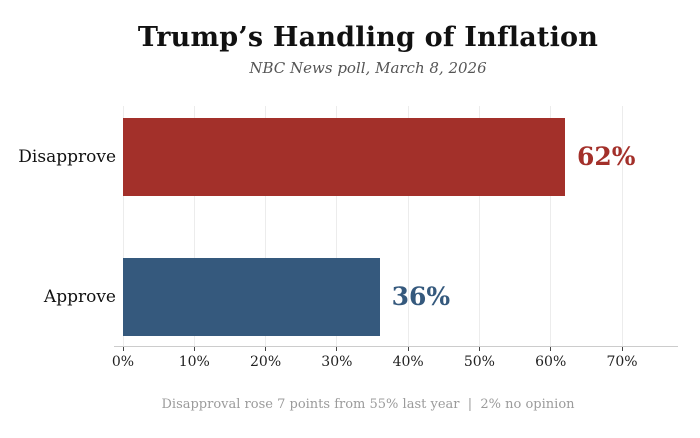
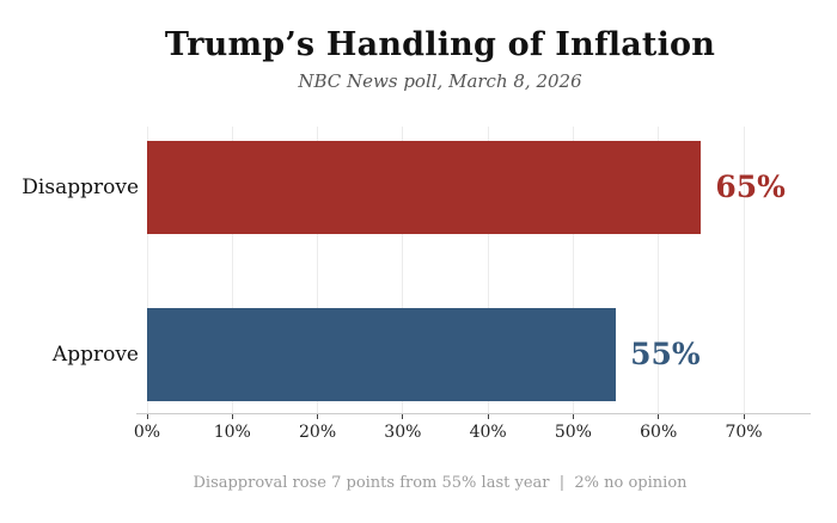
Disapprove: 62% -> 65%
Approve: 36% -> 55%
